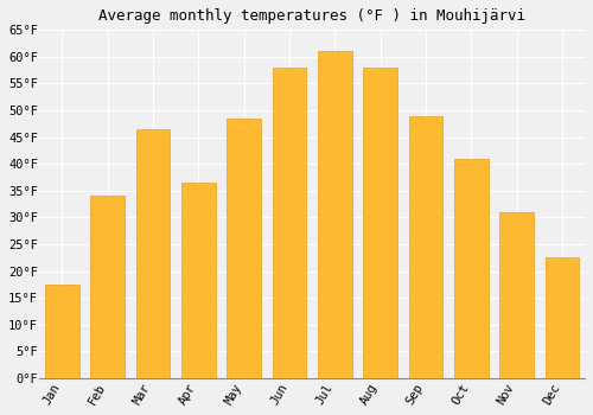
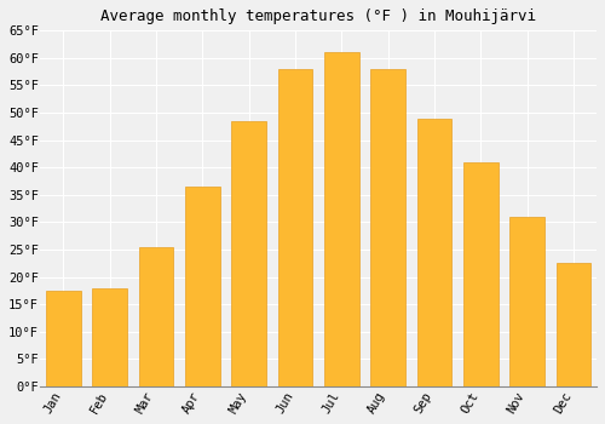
Feb: 34.0°F -> 18.0°F
Mar: 46.5°F -> 25.5°F
